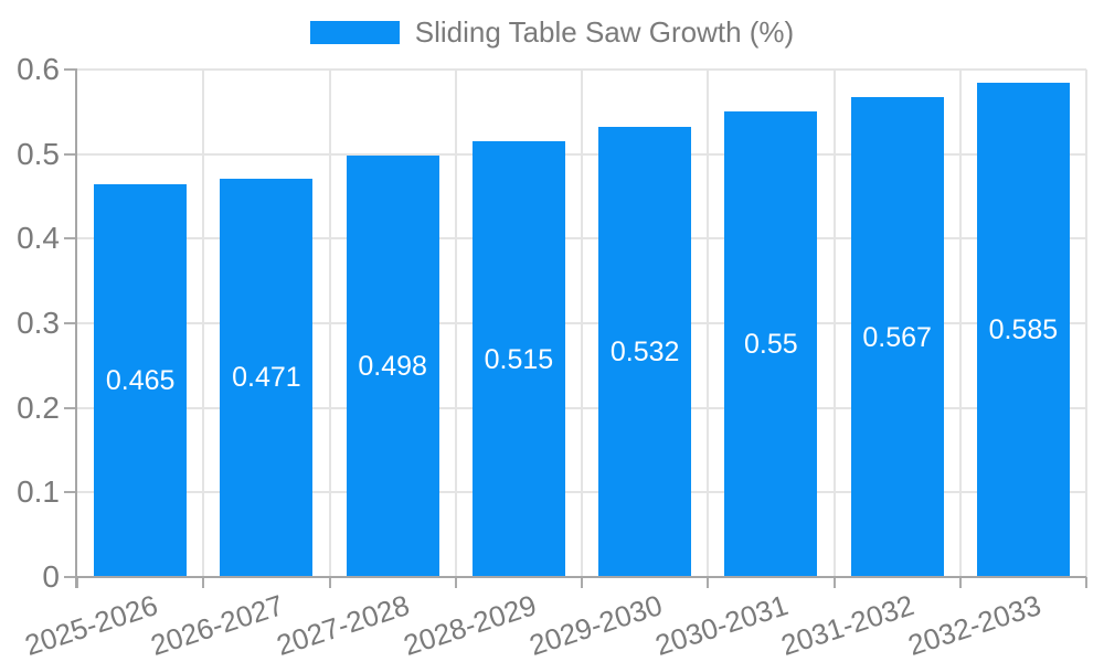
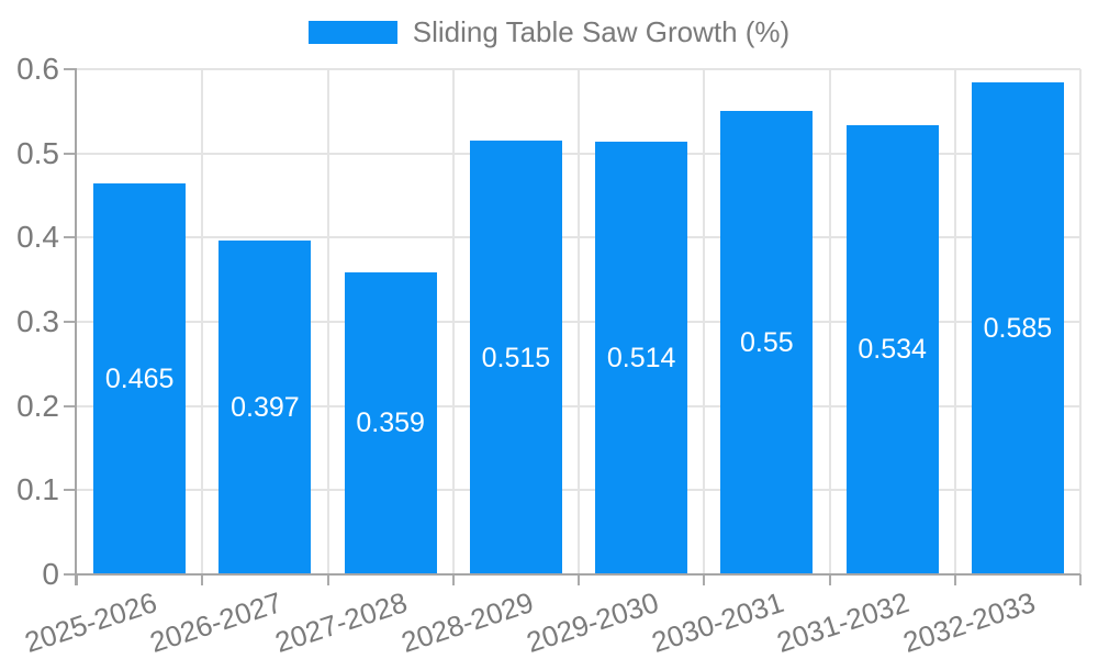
2026-2027: 0.471 -> 0.397
2027-2028: 0.498 -> 0.359
2029-2030: 0.532 -> 0.514
2031-2032: 0.567 -> 0.534
